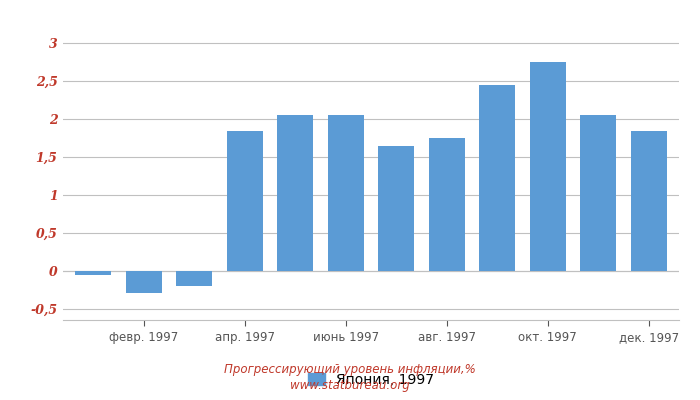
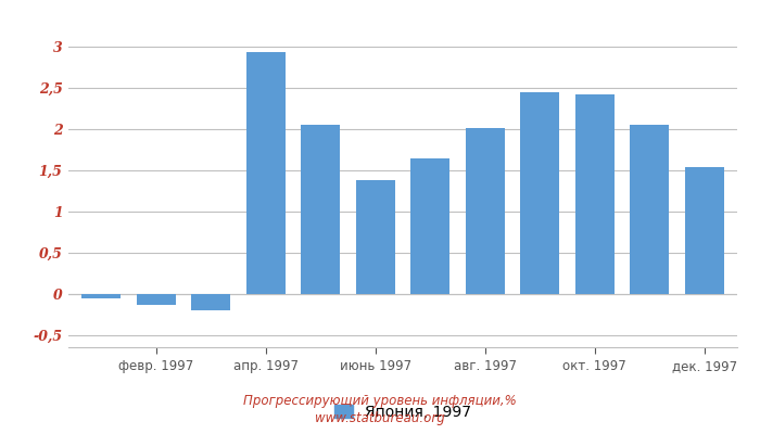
февр. 1997: -0,30 -> -0,14
апр. 1997: 1,85 -> 2,94
июнь 1997: 2,05 -> 1,38
авг. 1997: 1,75 -> 2,02
окт. 1997: 2,75 -> 2,42
дек. 1997: 1,85 -> 1,54
